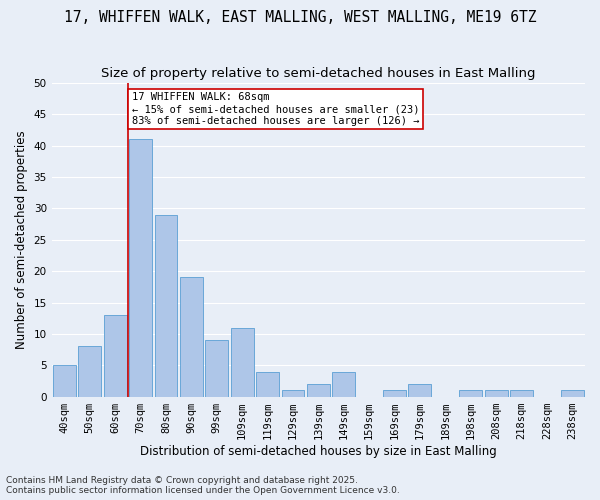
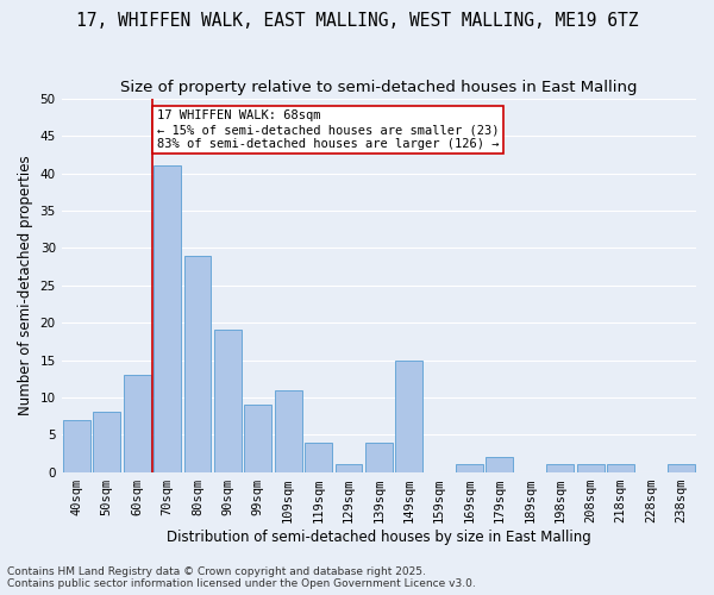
40sqm: 5 -> 7
139sqm: 2 -> 4
149sqm: 4 -> 15
